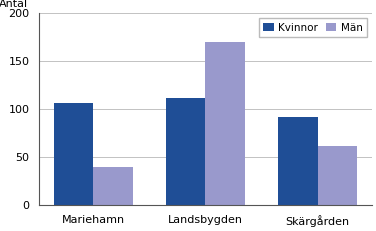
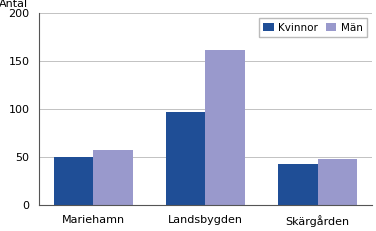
Kvinnor/Mariehamn: 106 -> 50
Män/Mariehamn: 40 -> 58
Kvinnor/Landsbygden: 112 -> 97
Män/Landsbygden: 170 -> 162
Kvinnor/Skärgården: 92 -> 43
Män/Skärgården: 62 -> 48
